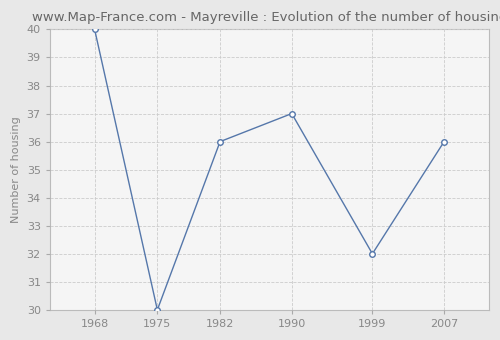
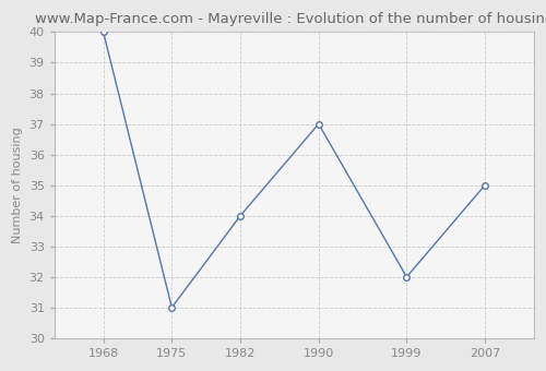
1975: 30 -> 31
1982: 36 -> 34
2007: 36 -> 35
